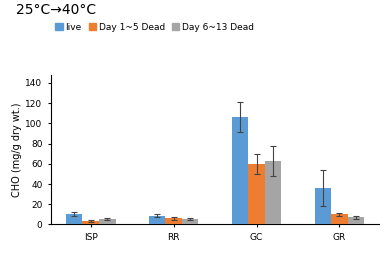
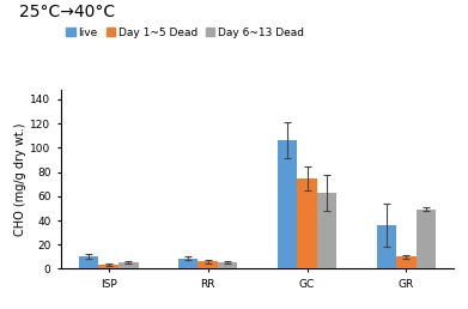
Day 1~5 Dead/GC: 60 -> 75
Day 6~13 Dead/GR: 7 -> 49
